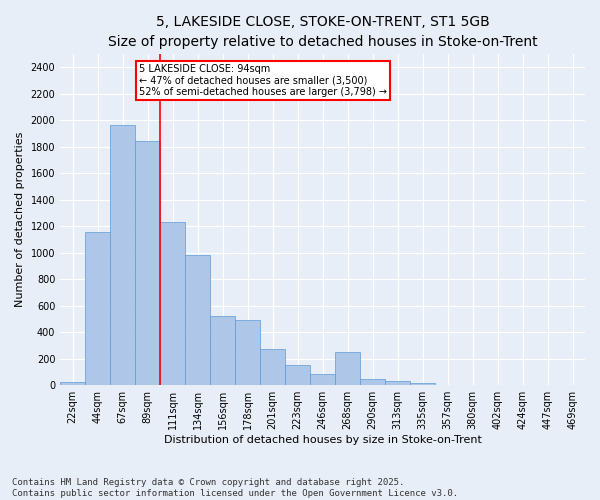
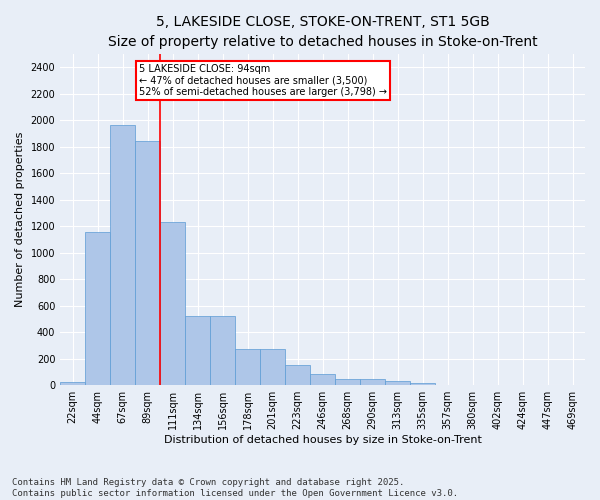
134sqm: 980 -> 520
178sqm: 490 -> 270
268sqm: 250 -> 40
